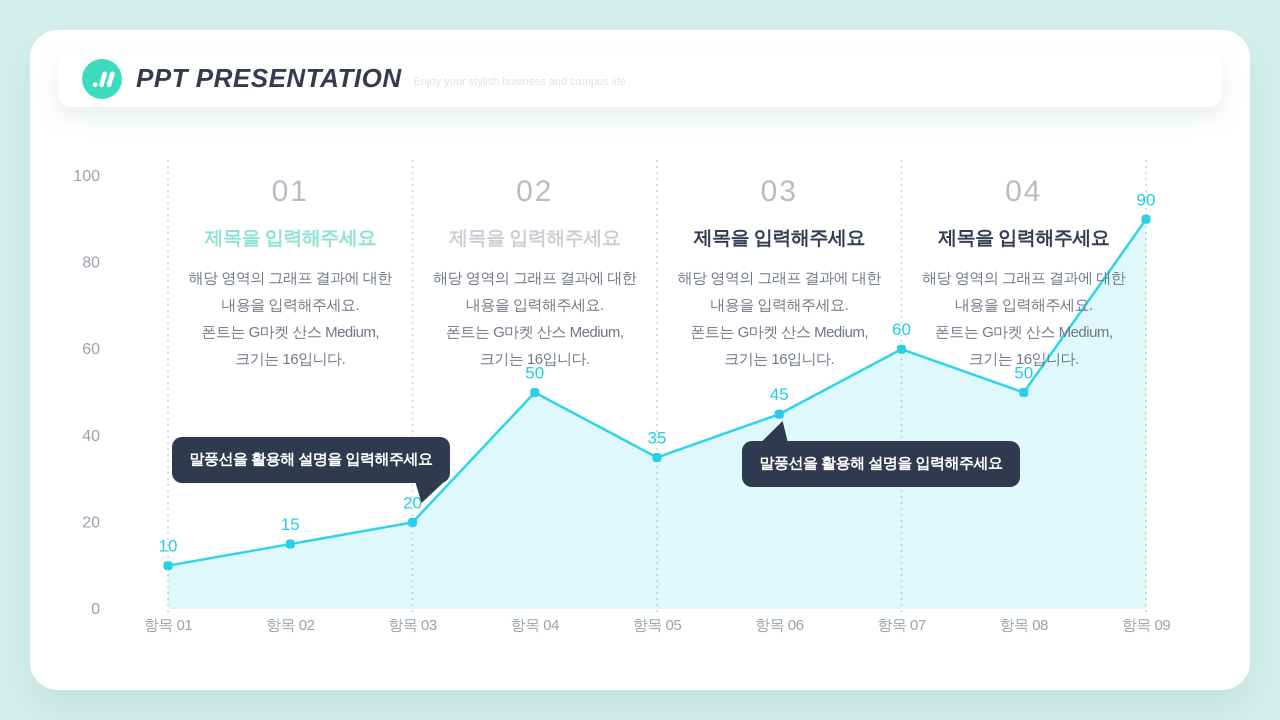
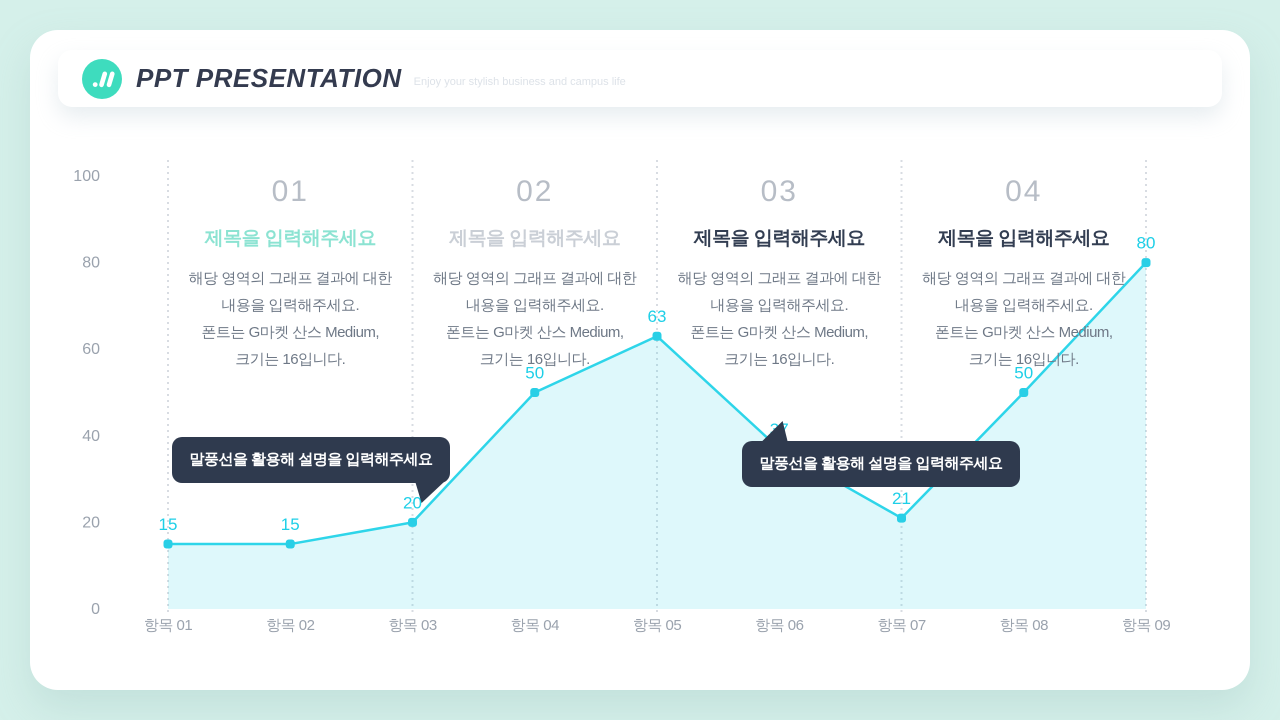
항목 01: 10 -> 15
항목 05: 35 -> 63
항목 06: 45 -> 37
항목 07: 60 -> 21
항목 09: 90 -> 80
